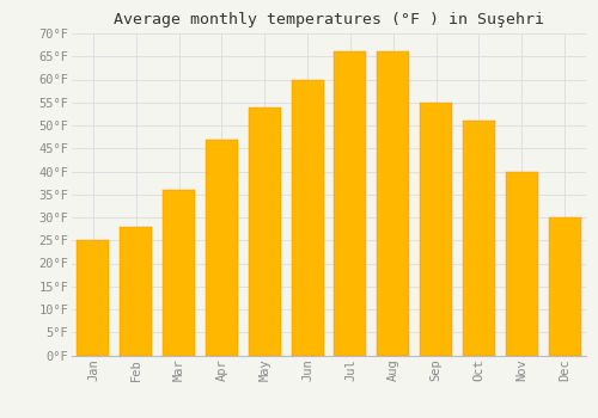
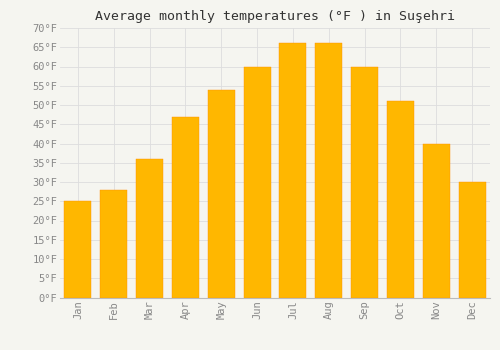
Sep: 55°F -> 60°F
